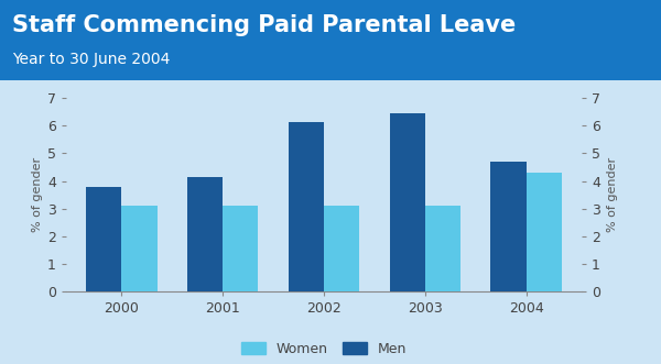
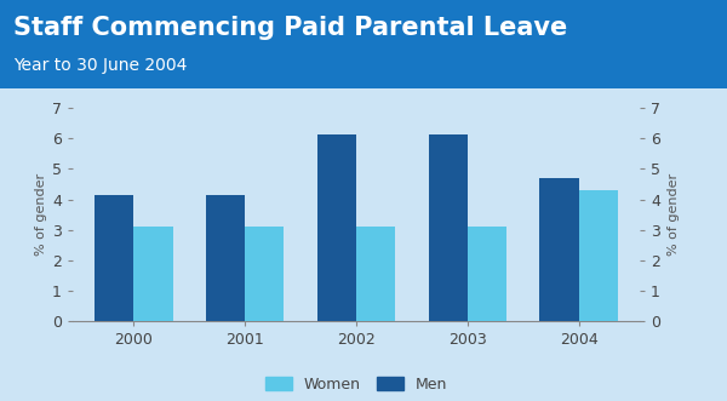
Men/2000: 3.80 -> 4.15
Men/2003: 6.45 -> 6.15
